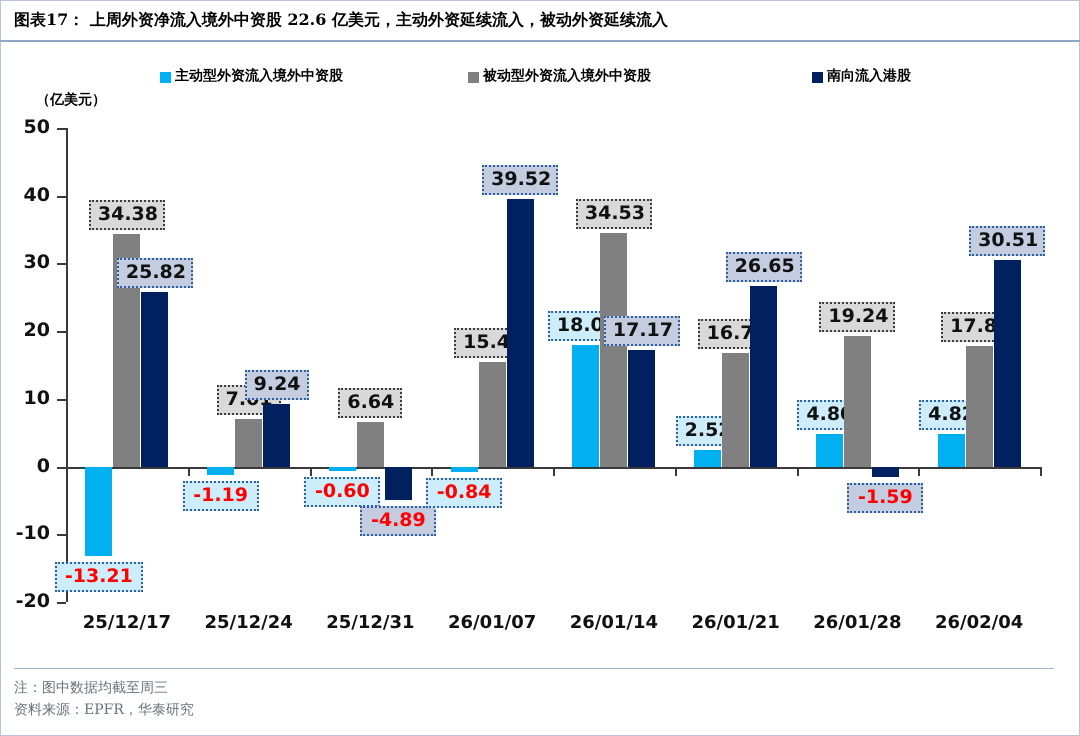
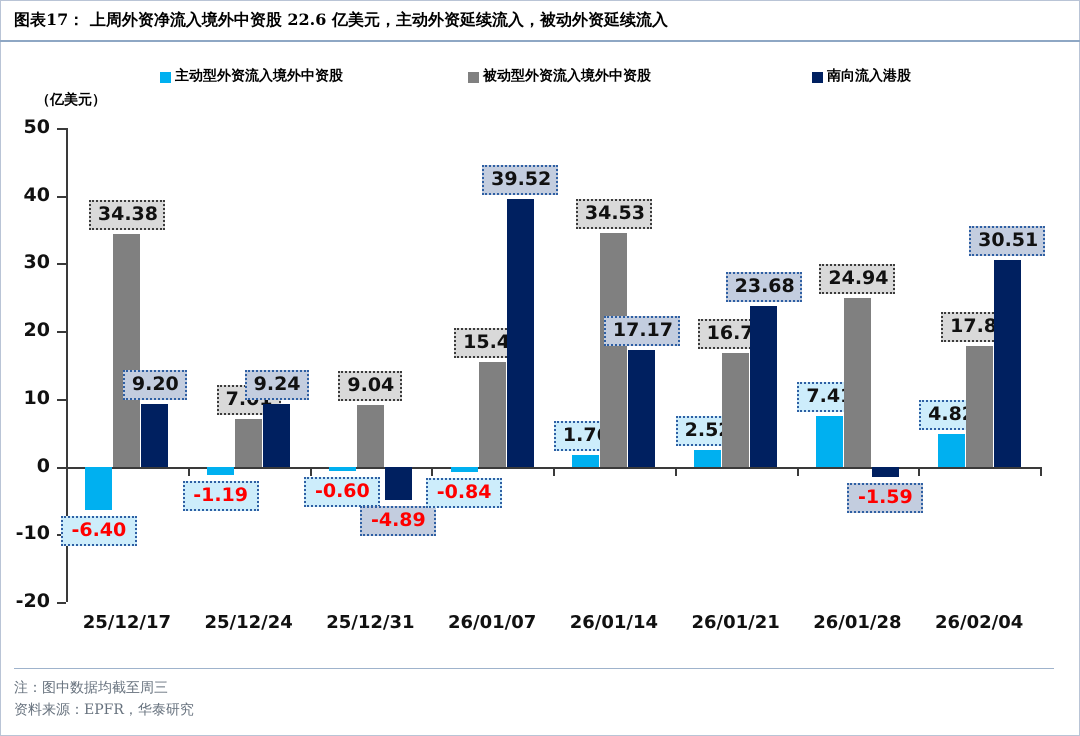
主动型外资流入境外中资股/25/12/17: -13.21 -> -6.40
南向流入港股/25/12/17: 25.82 -> 9.20
被动型外资流入境外中资股/25/12/31: 6.64 -> 9.04
主动型外资流入境外中资股/26/01/14: 18.00 -> 1.76
南向流入港股/26/01/21: 26.65 -> 23.68
主动型外资流入境外中资股/26/01/28: 4.80 -> 7.41
被动型外资流入境外中资股/26/01/28: 19.24 -> 24.94
